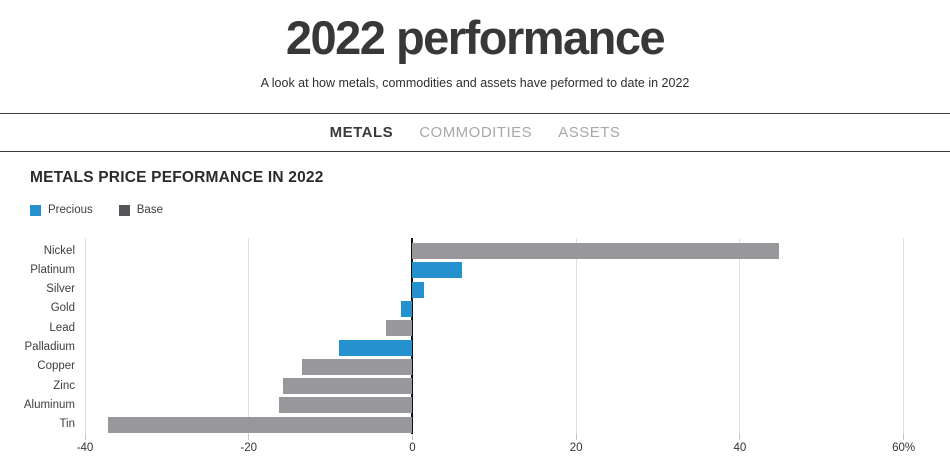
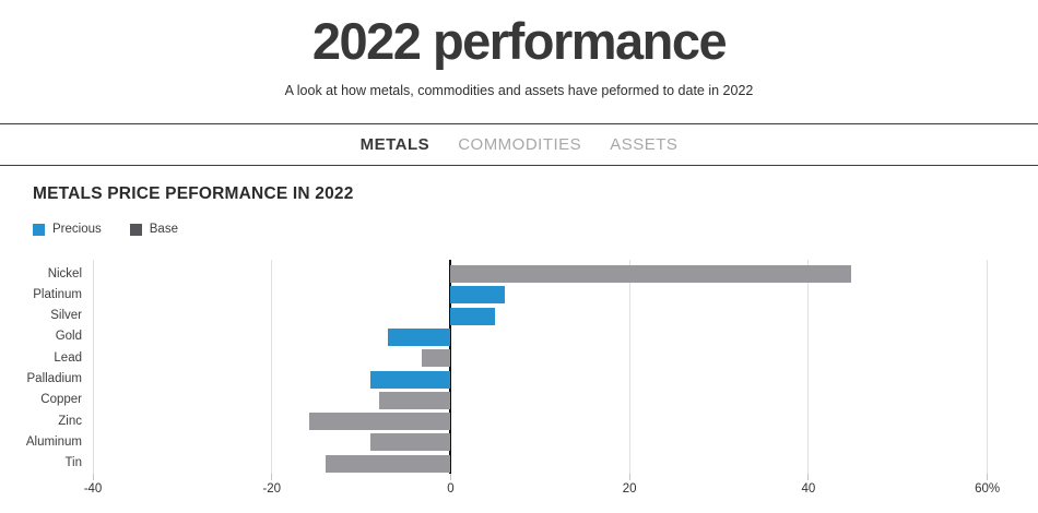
Silver: 1% -> 5%
Gold: -1% -> -7%
Copper: -14% -> -8%
Aluminum: -16% -> -9%
Tin: -37% -> -14%
